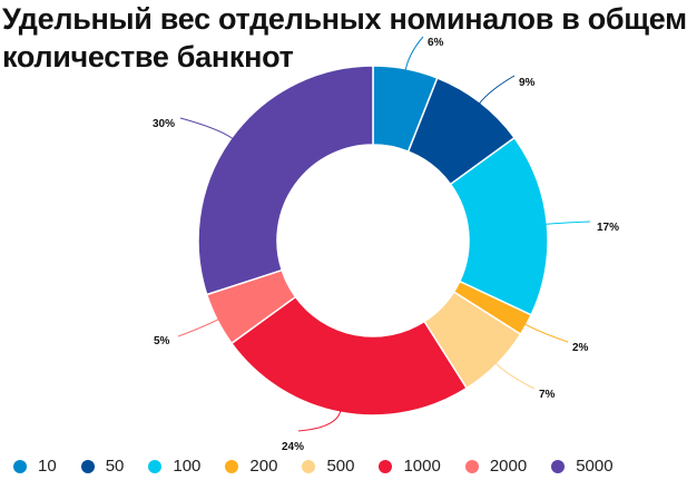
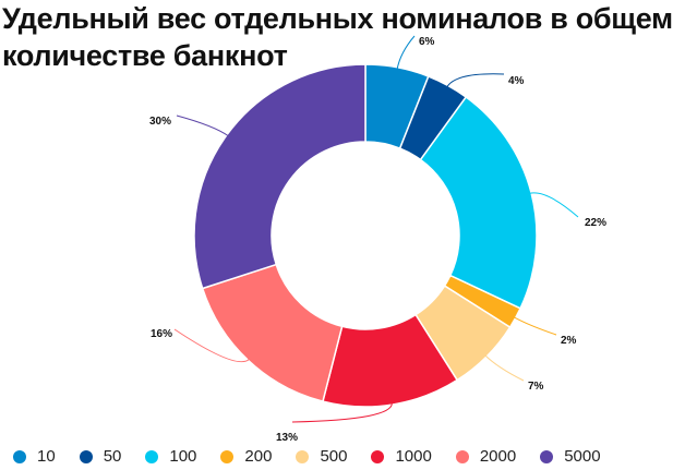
50: 9% -> 4%
100: 17% -> 22%
1000: 24% -> 13%
2000: 5% -> 16%
